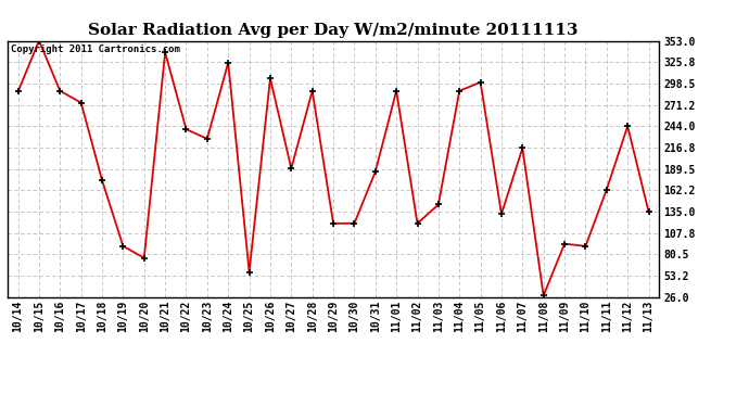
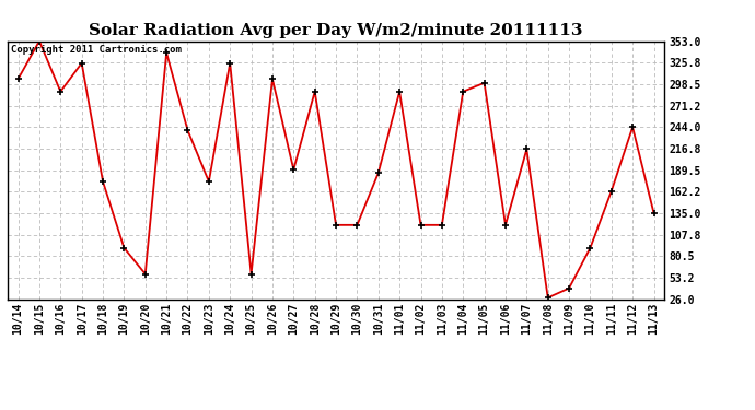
10/14: 288 -> 305
10/17: 274 -> 325
10/20: 76 -> 58
10/23: 228 -> 175
11/03: 144 -> 120
11/06: 132 -> 120
11/09: 94 -> 40
